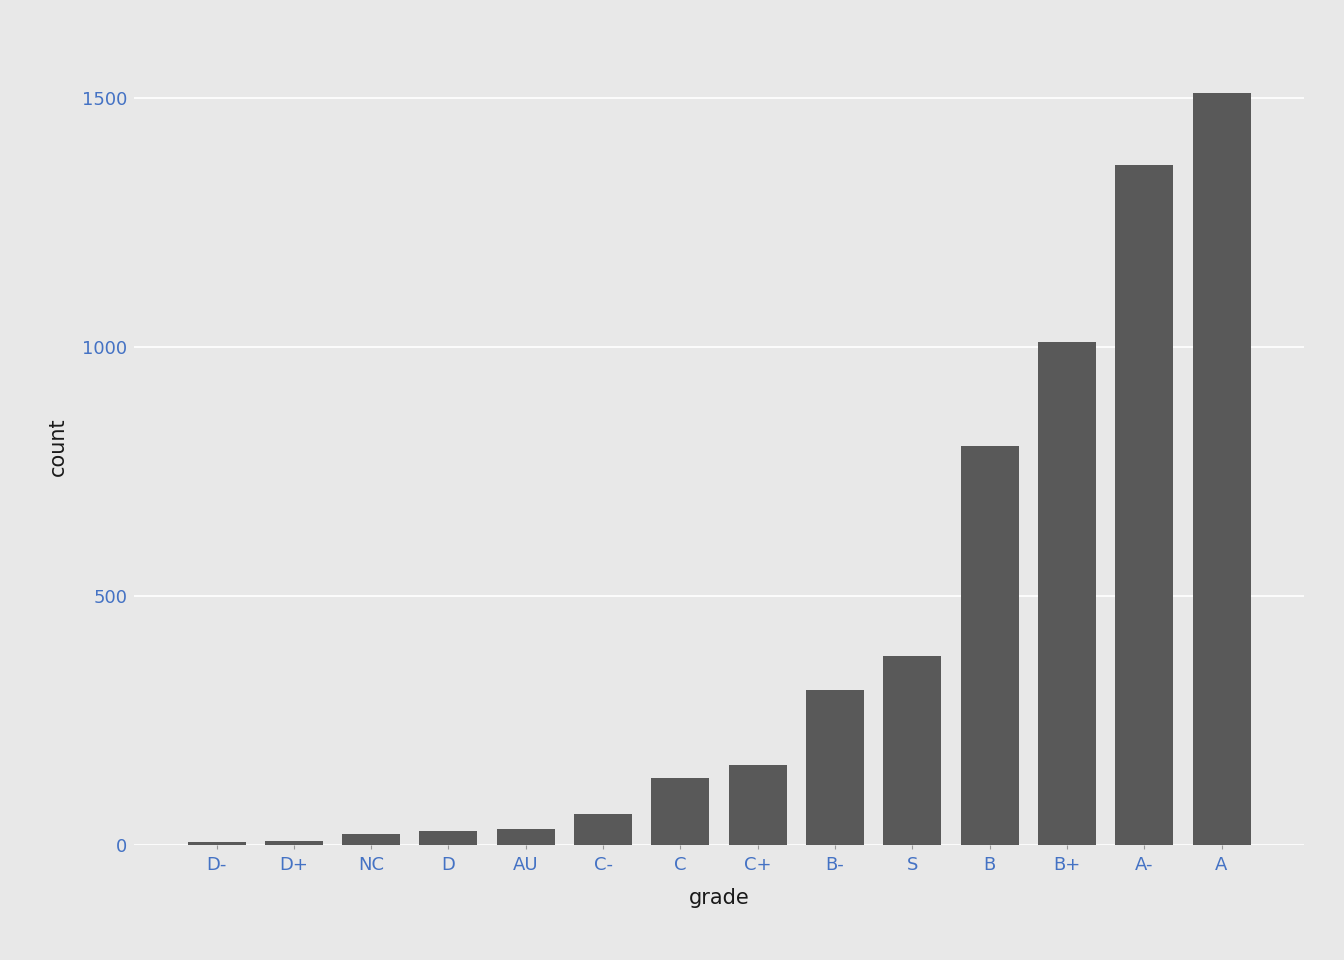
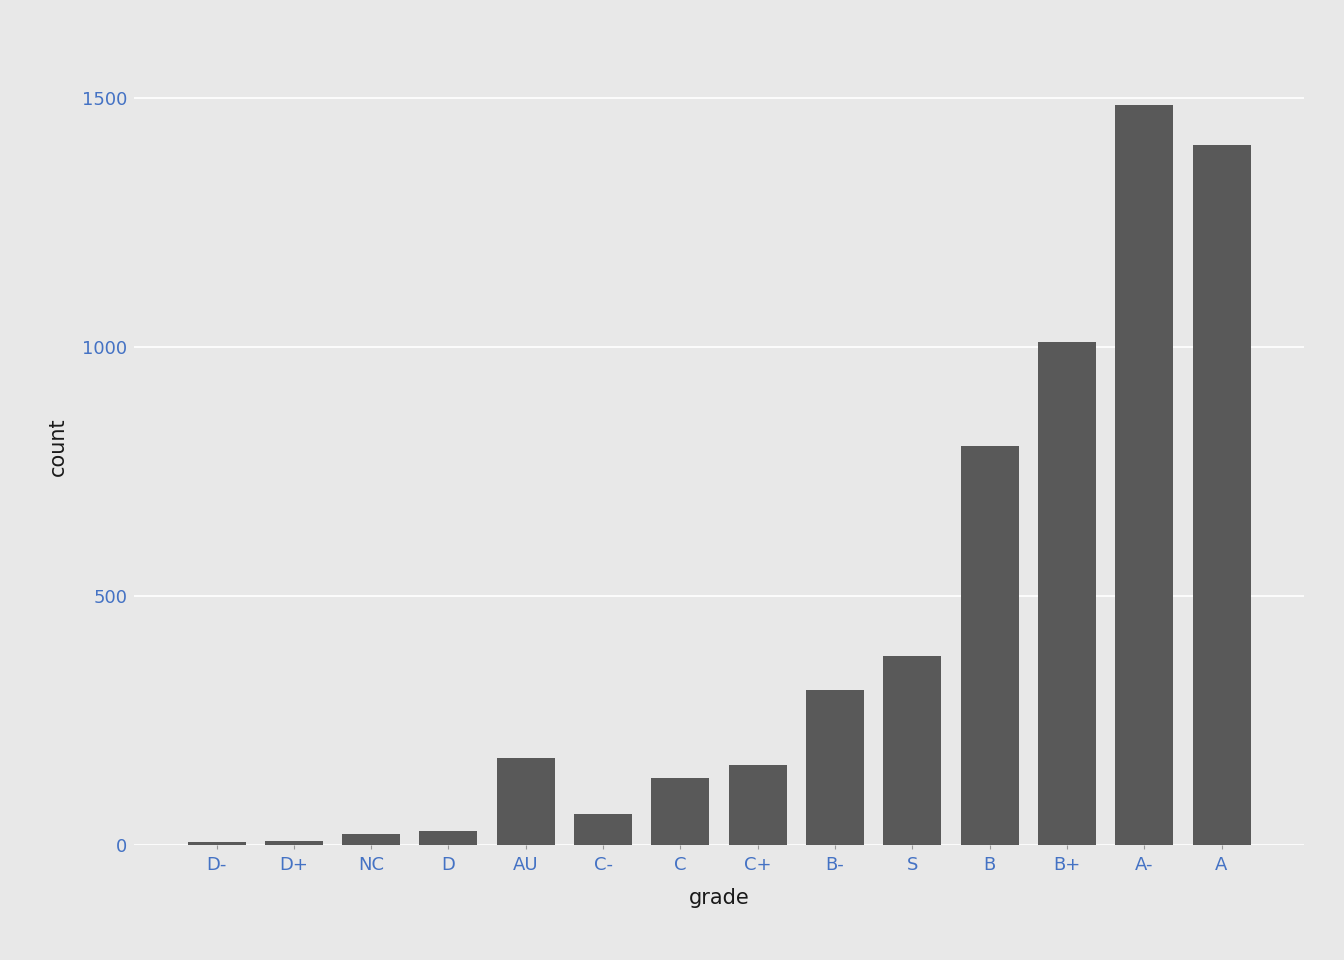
AU: 32 -> 175
A-: 1365 -> 1485
A: 1510 -> 1405
